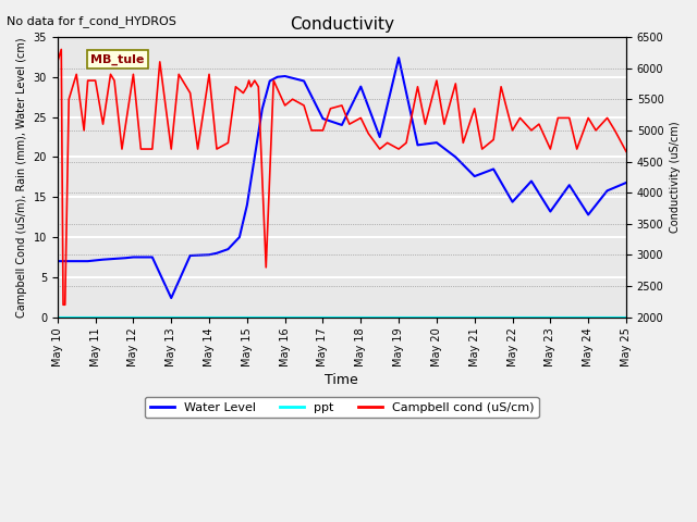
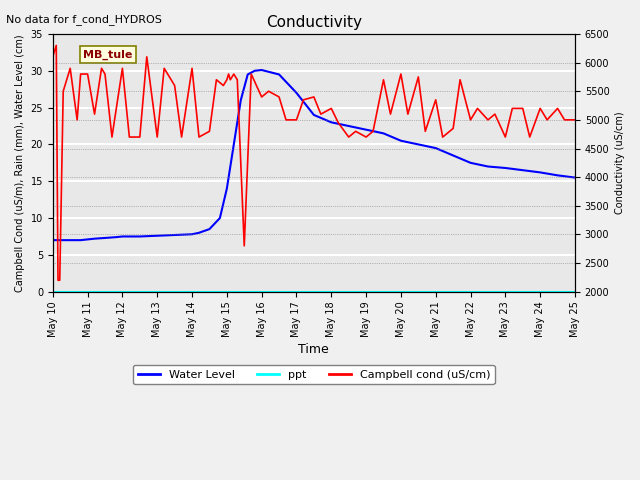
Water Level/May 13: 2.4 -> 7.6
Water Level/May 17: 24.8 -> 27.0
Water Level/May 18: 28.8 -> 23.0
Water Level/May 19: 32.4 -> 22.0
Water Level/May 20: 21.8 -> 20.5
Water Level/May 21: 17.6 -> 19.5
Water Level/May 22: 14.4 -> 17.5
Water Level/May 23: 13.2 -> 16.8
Water Level/May 24: 12.8 -> 16.2
Water Level/May 25: 16.8 -> 15.5
Campbell cond (uS/cm)/May 25: 4660 -> 5000
